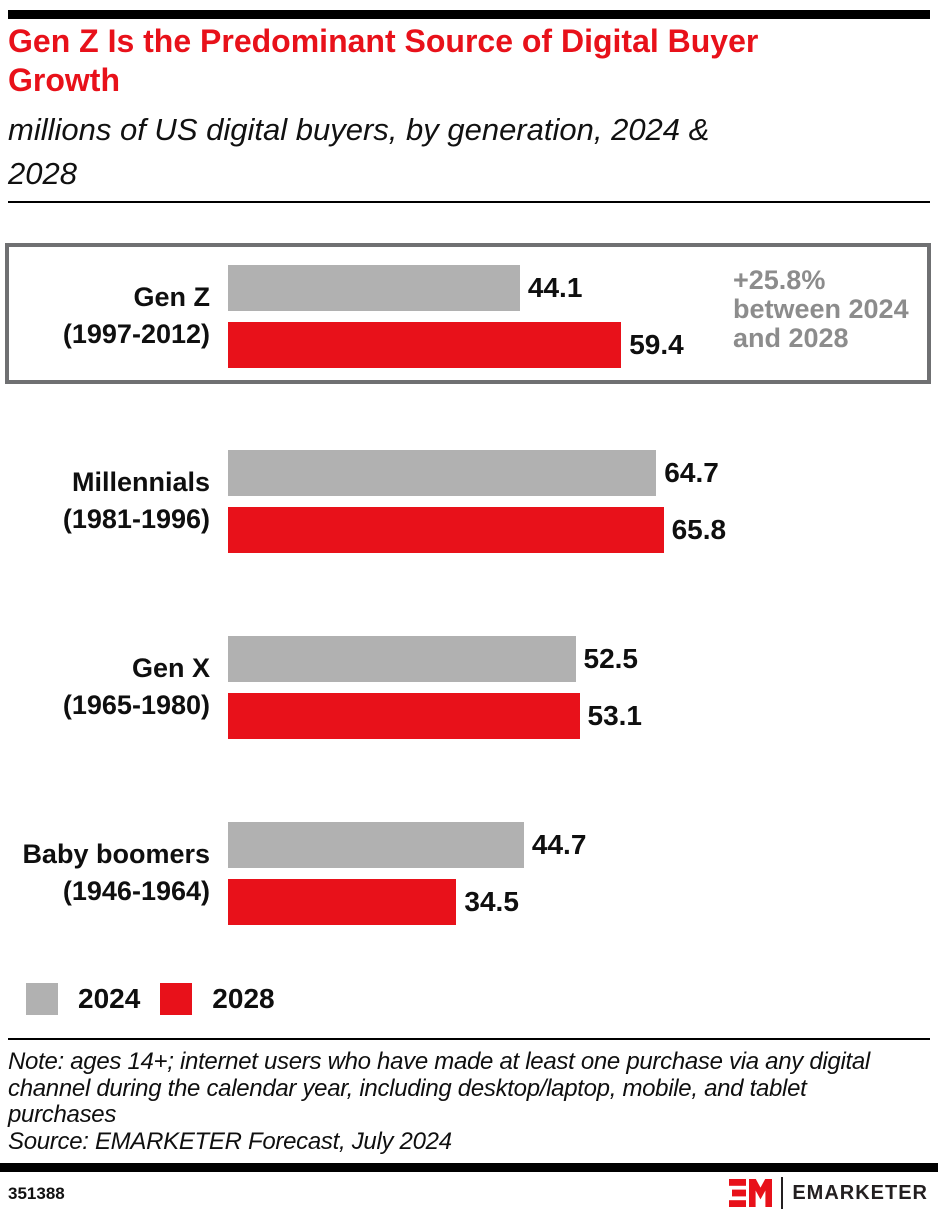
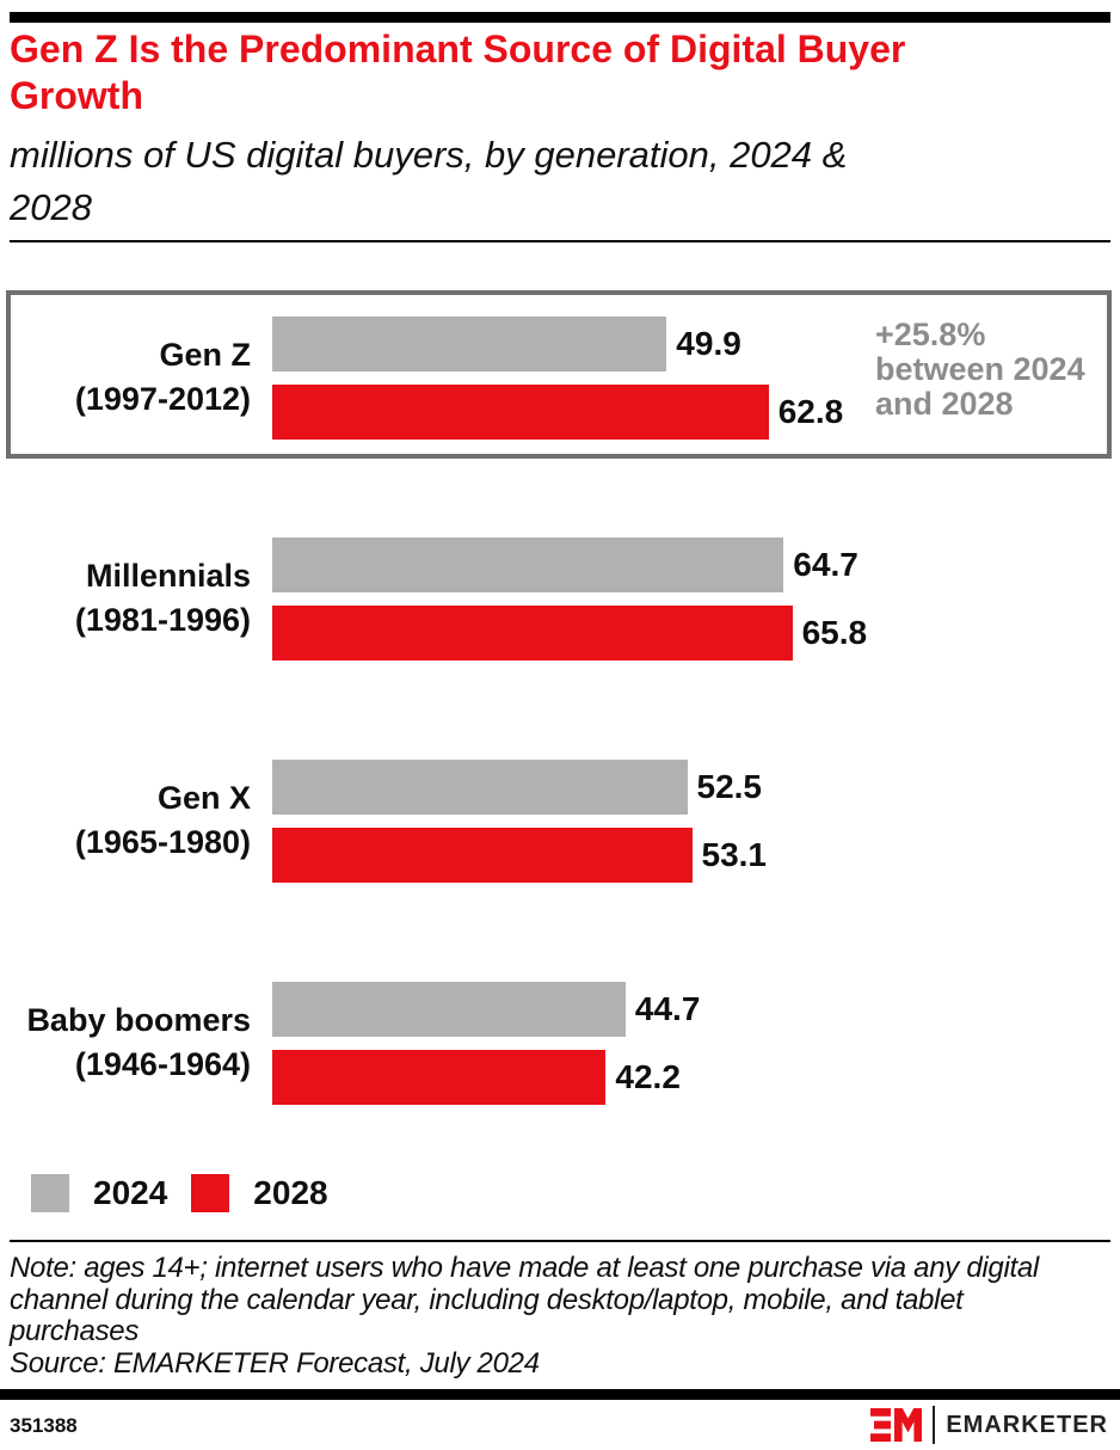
2024/Gen Z (1997-2012): 44.1 -> 49.9
2028/Gen Z (1997-2012): 59.4 -> 62.8
2028/Baby boomers (1946-1964): 34.5 -> 42.2
